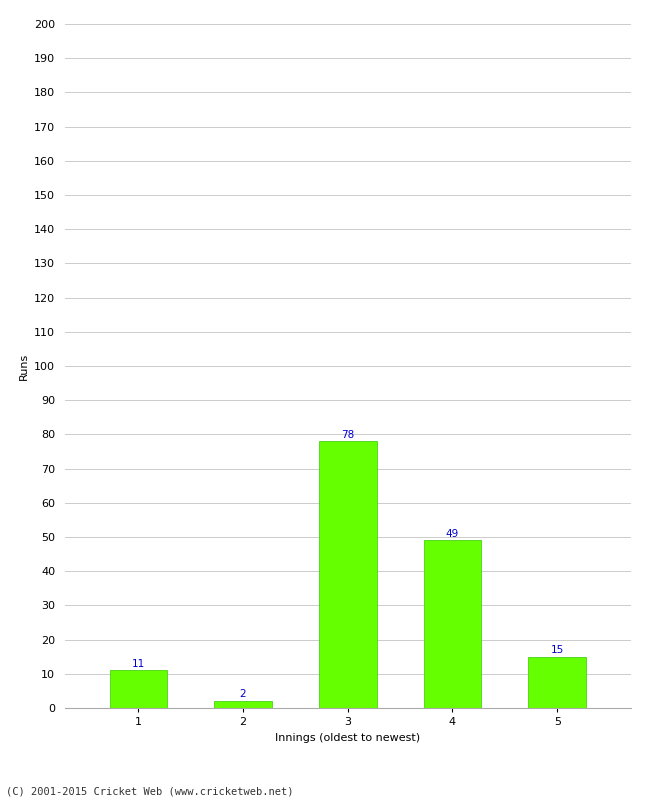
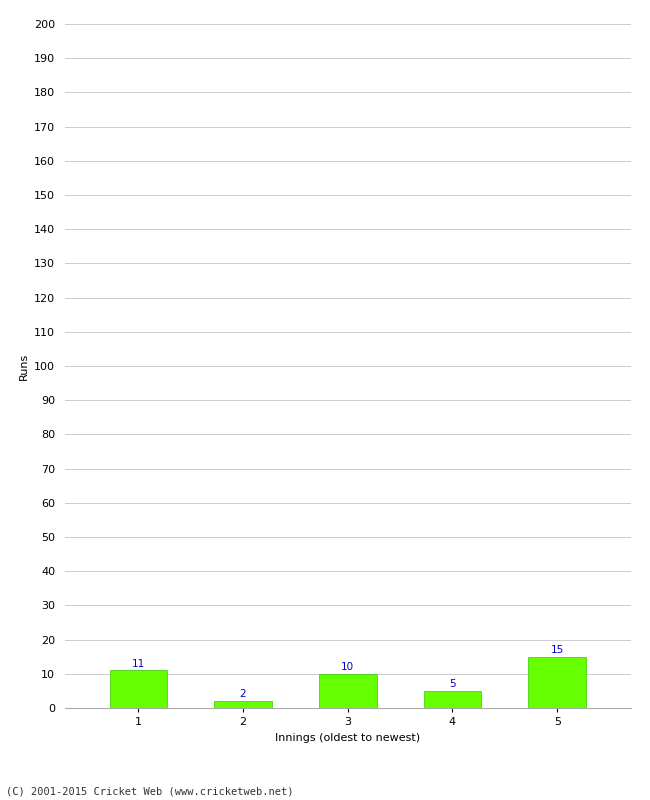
3: 78 -> 10
4: 49 -> 5
